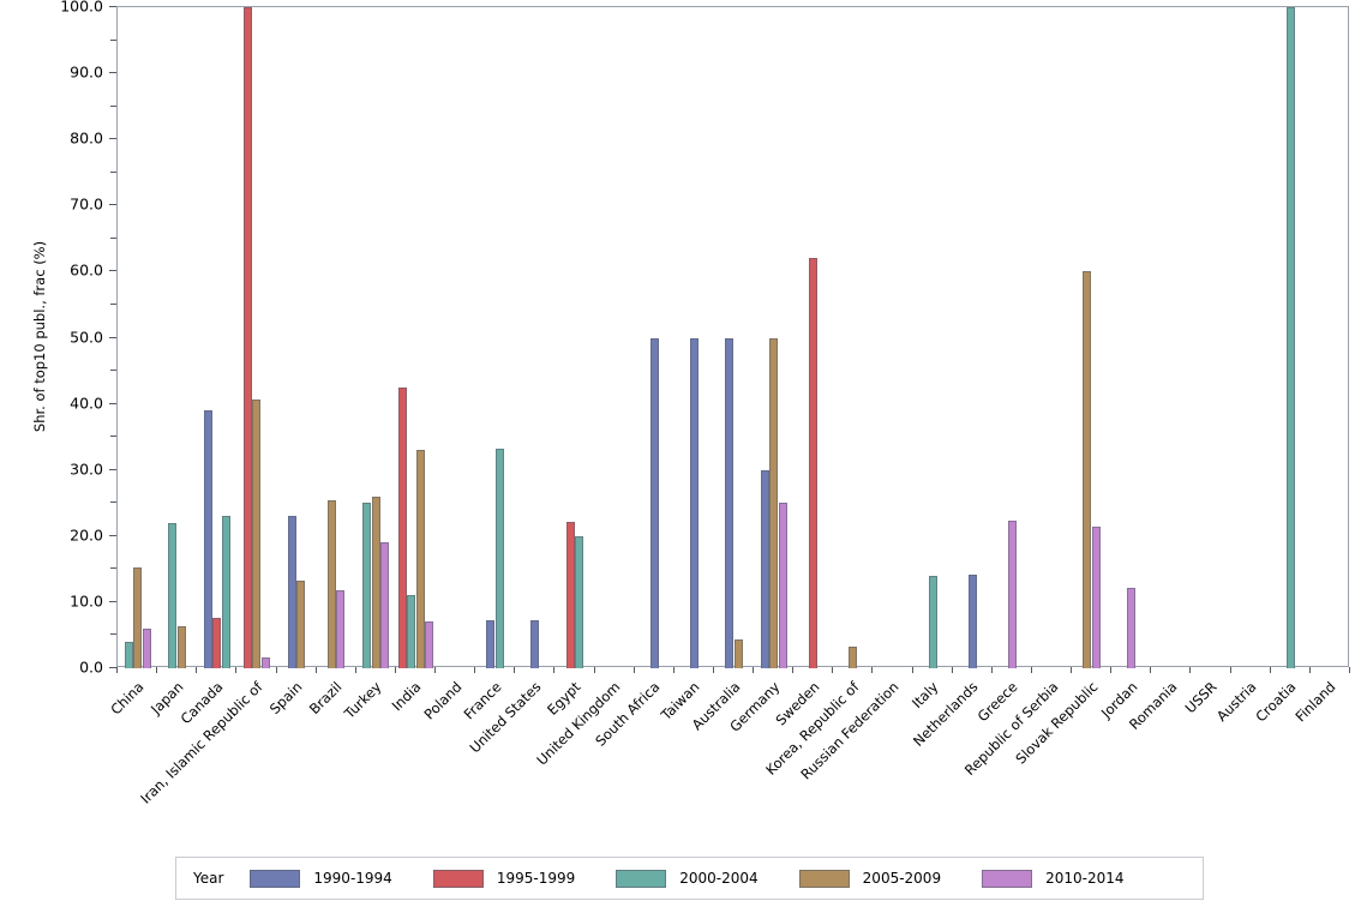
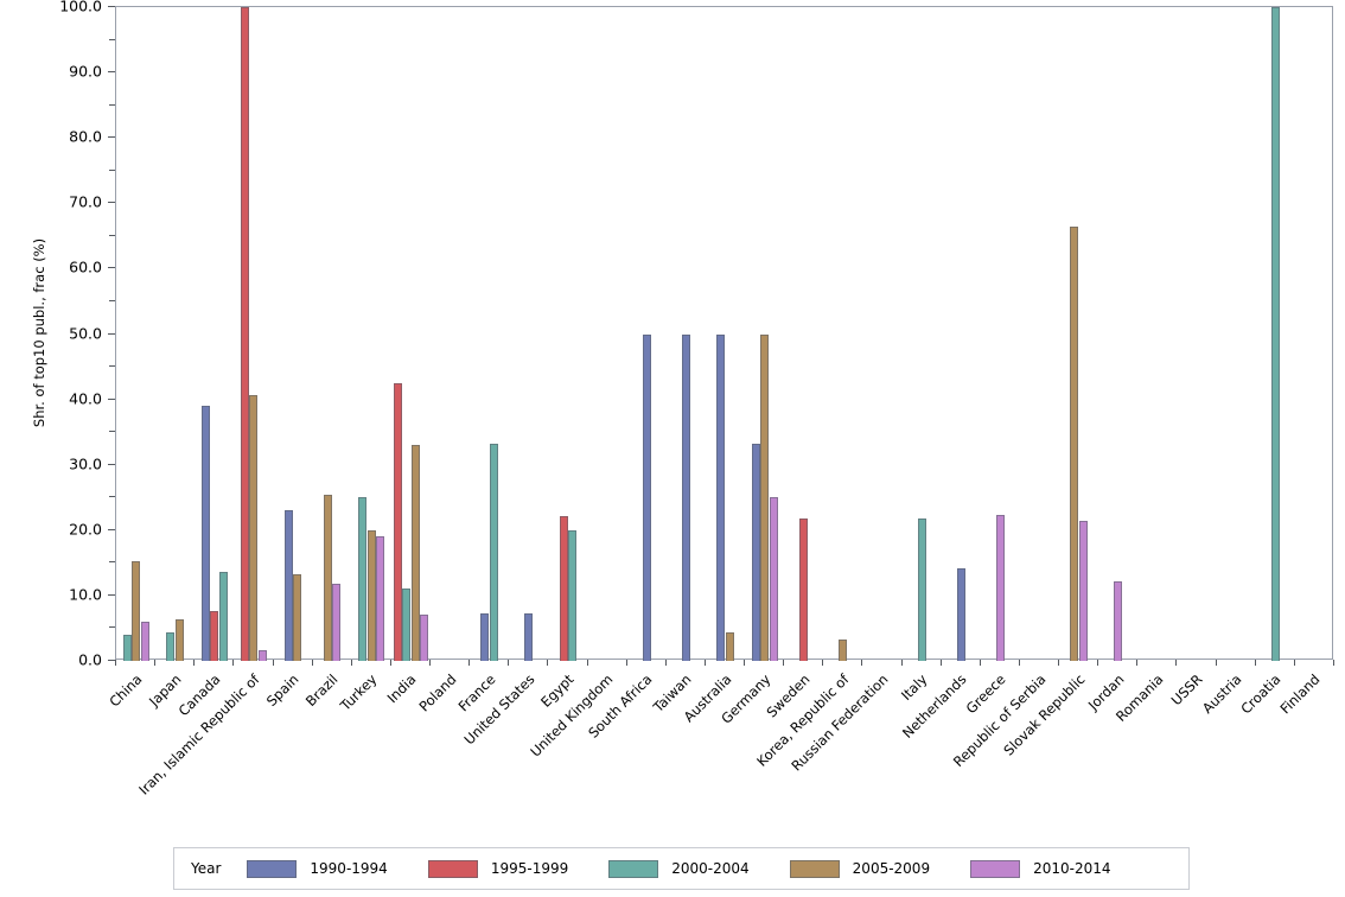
2000-2004/Japan: 22 -> 4
2000-2004/Canada: 23 -> 14
2005-2009/Turkey: 26 -> 20
1990-1994/Germany: 30 -> 33
1995-1999/Sweden: 62 -> 22
2000-2004/Italy: 14 -> 22
2005-2009/Slovak Republic: 60 -> 66
